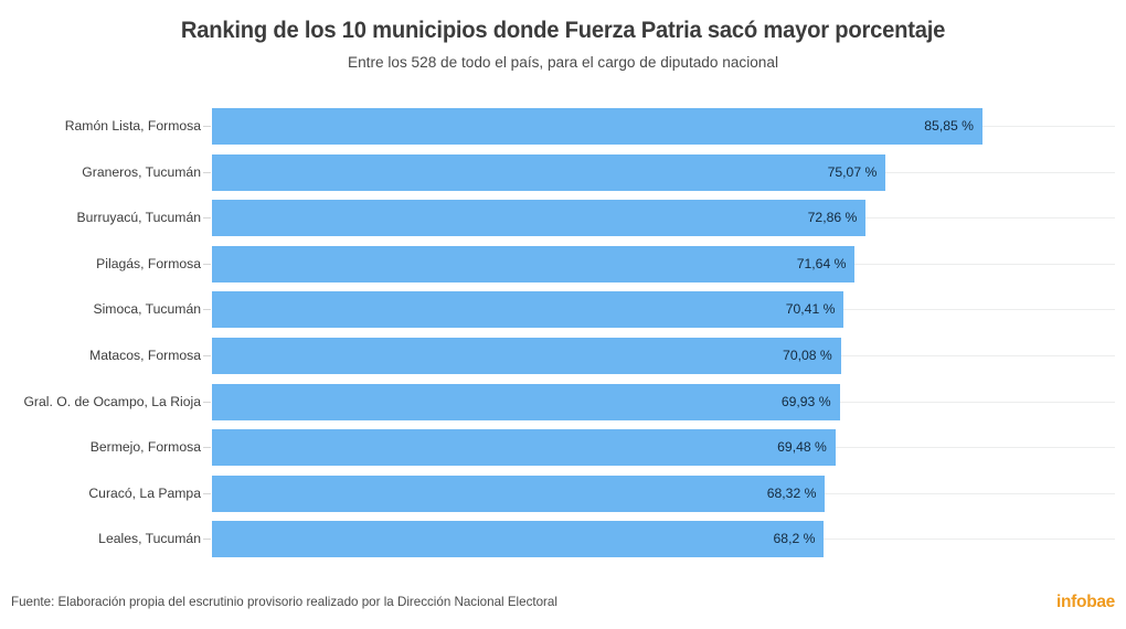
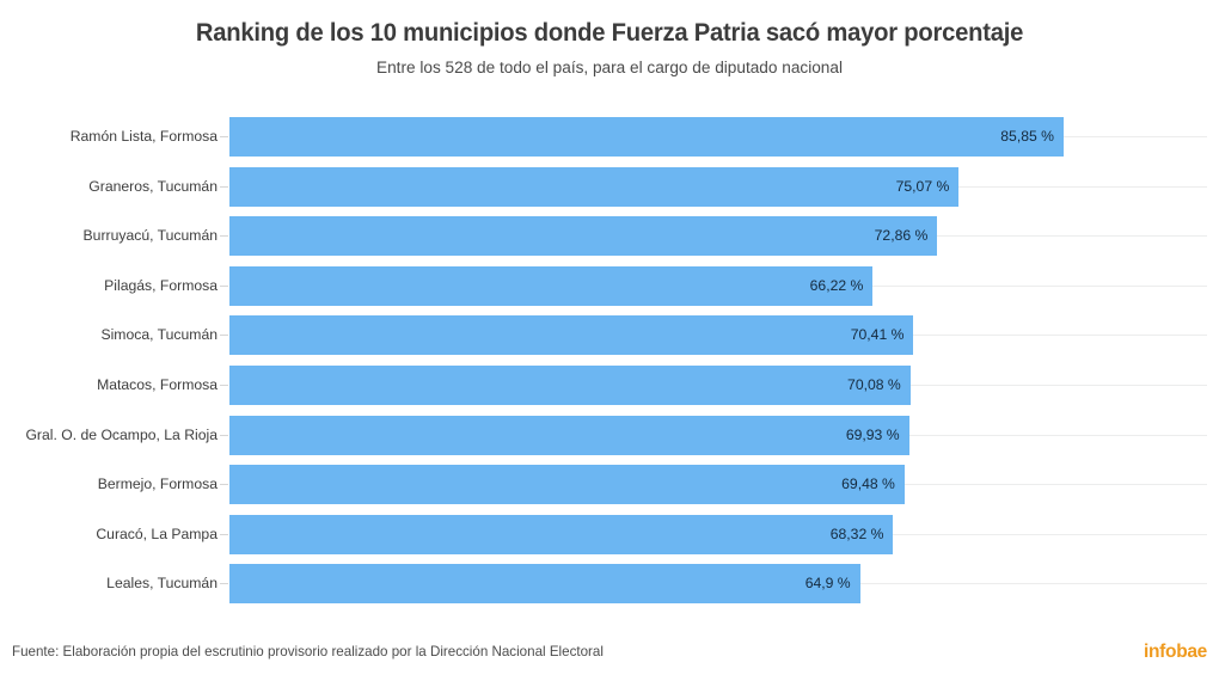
Pilagás, Formosa: 71,64 -> 66,22
Leales, Tucumán: 68,2 -> 64,9
